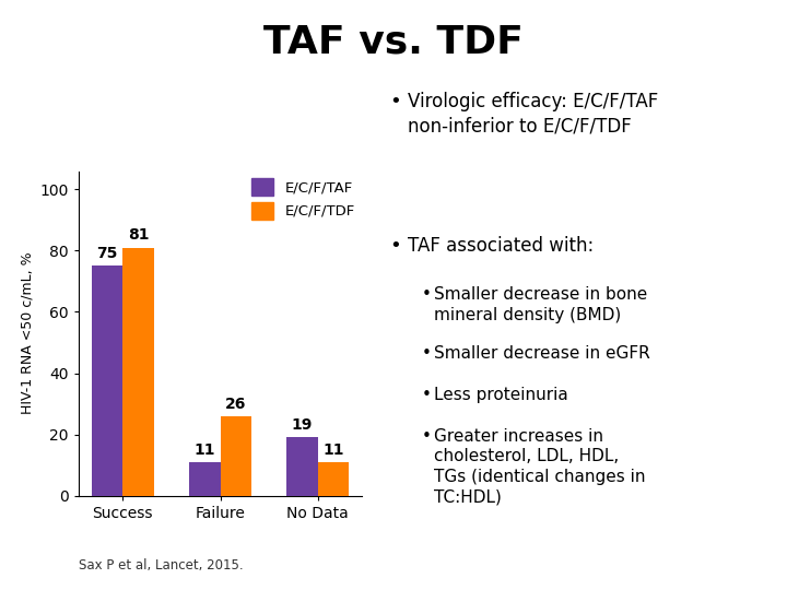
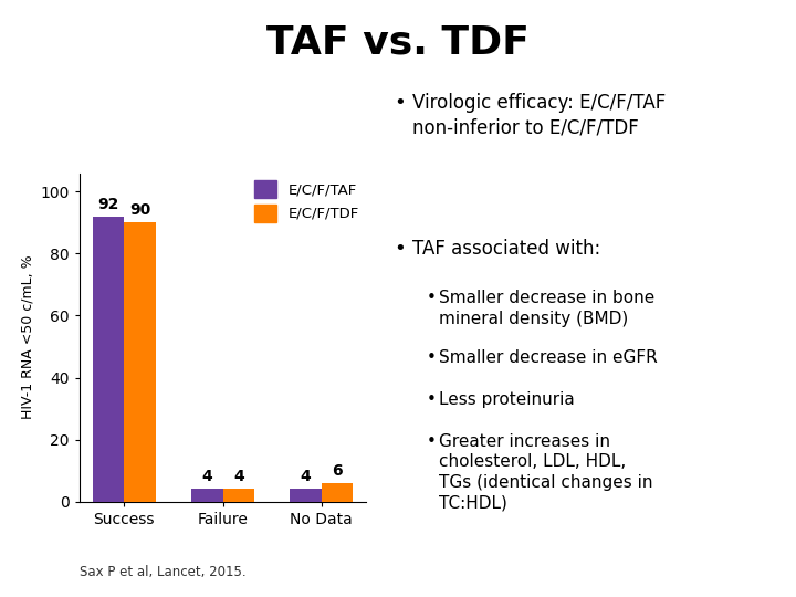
E/C/F/TAF/Success: 75 -> 92
E/C/F/TDF/Success: 81 -> 90
E/C/F/TAF/Failure: 11 -> 4
E/C/F/TDF/Failure: 26 -> 4
E/C/F/TAF/No Data: 19 -> 4
E/C/F/TDF/No Data: 11 -> 6
